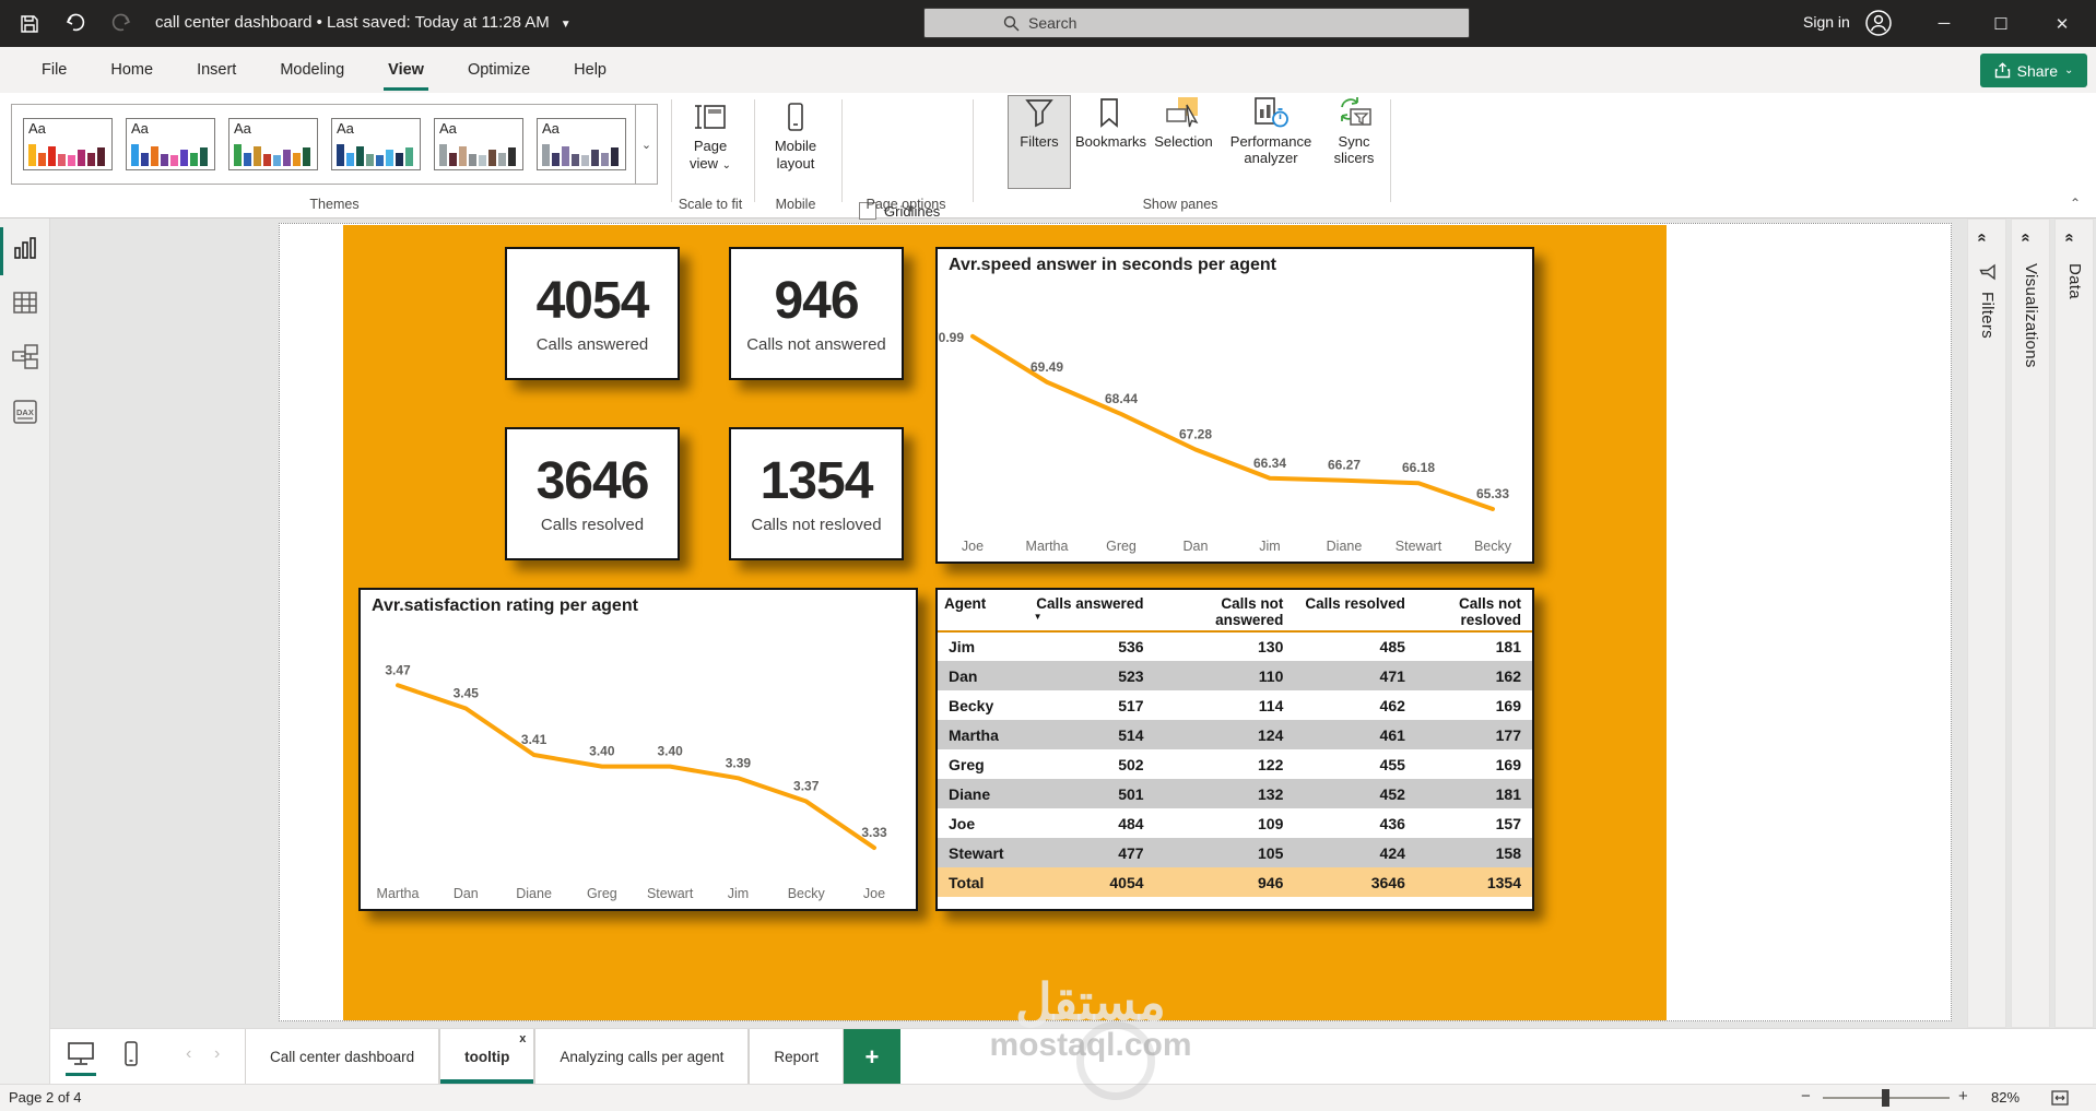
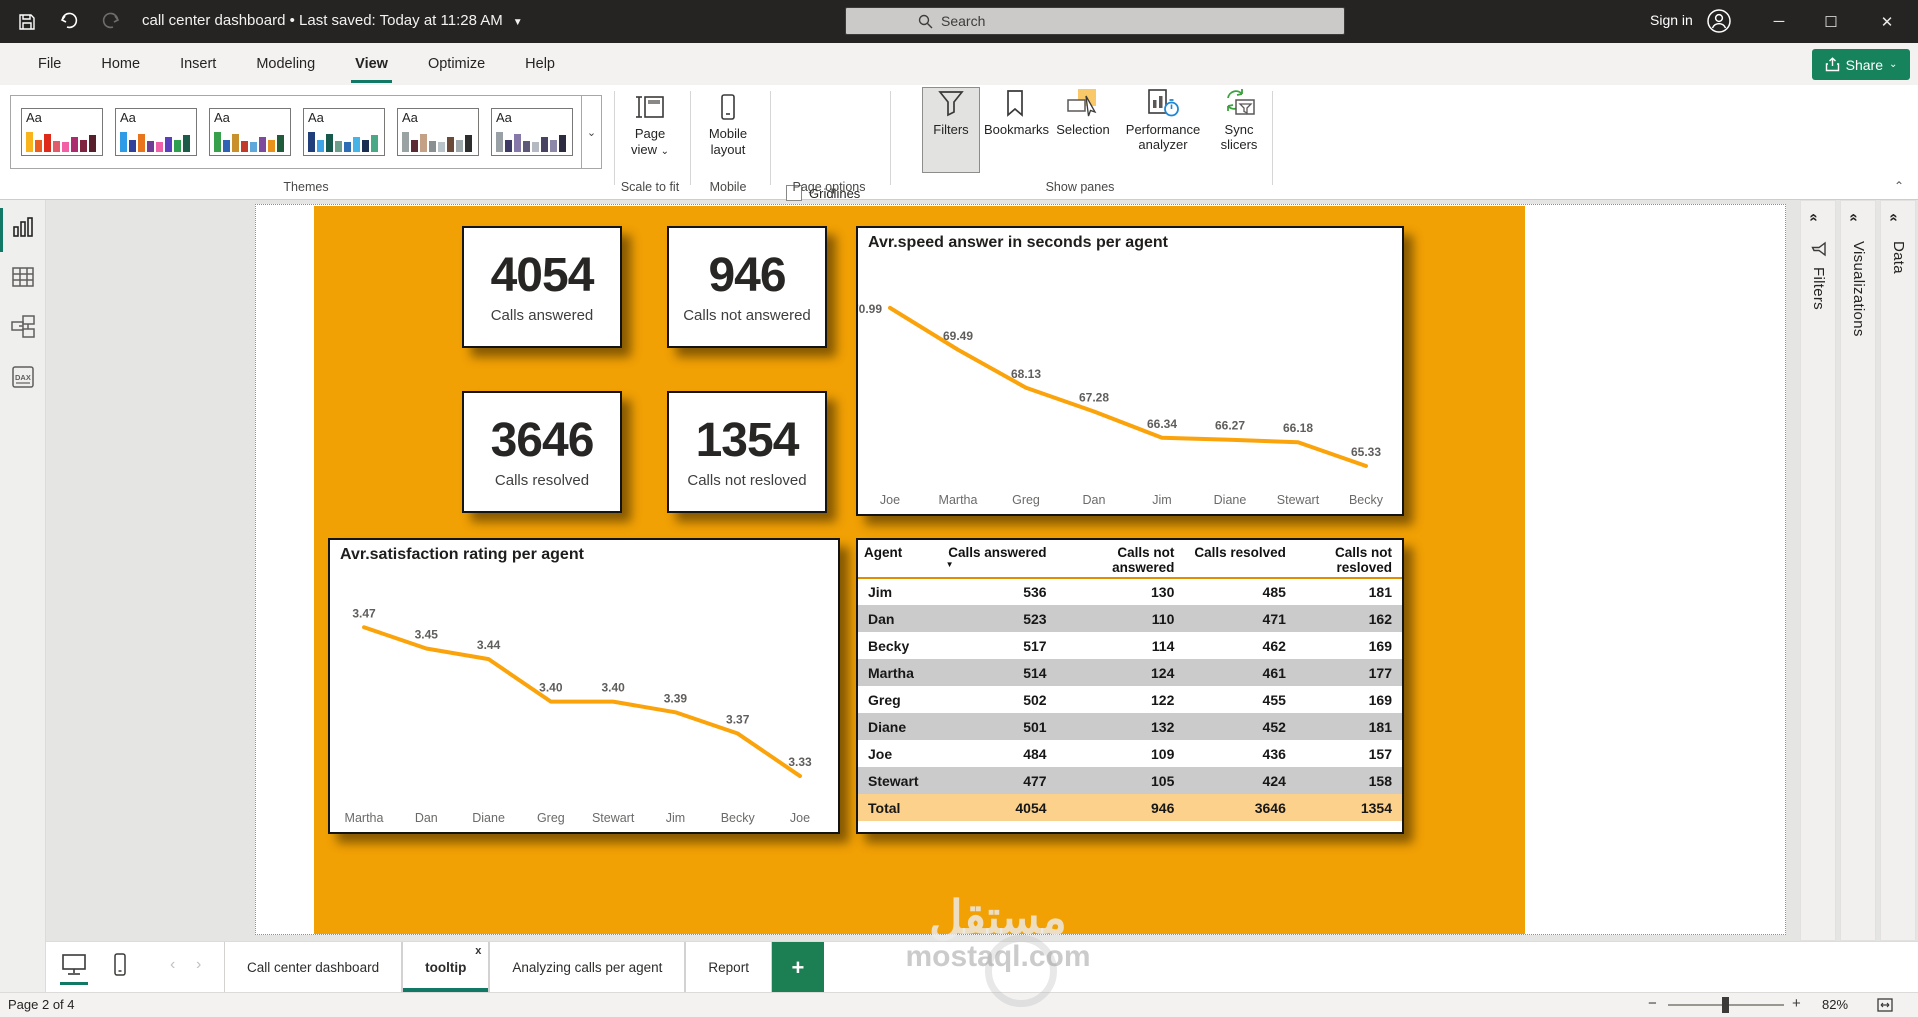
Avr.speed answer in seconds per agent/Greg: 68.44 -> 68.13
Avr.satisfaction rating per agent/Diane: 3.41 -> 3.44
